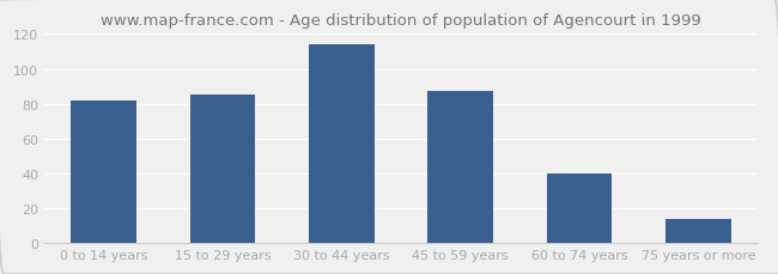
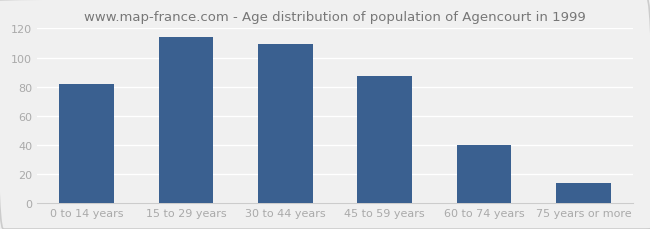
15 to 29 years: 85 -> 114
30 to 44 years: 114 -> 109
